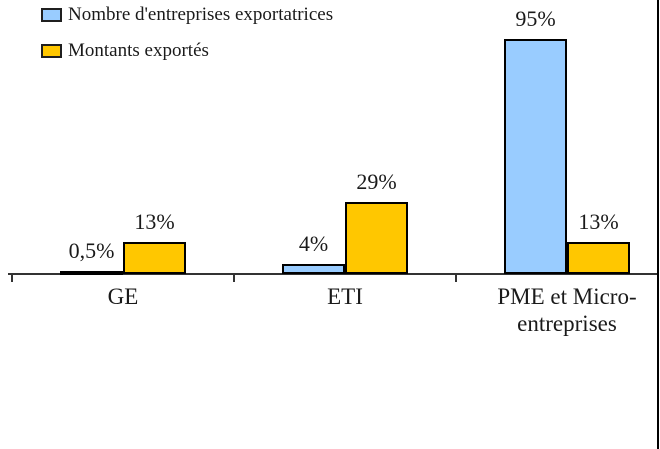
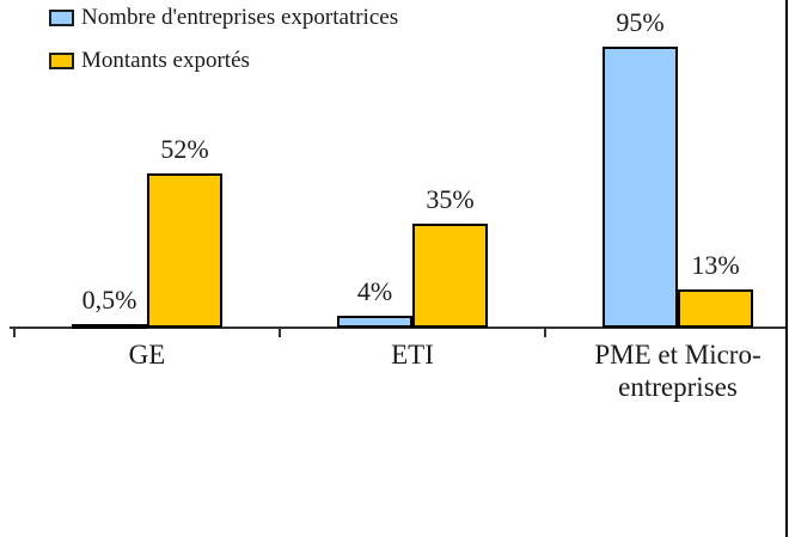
Montants exportés/GE: 13% -> 52%
Montants exportés/ETI: 29% -> 35%
